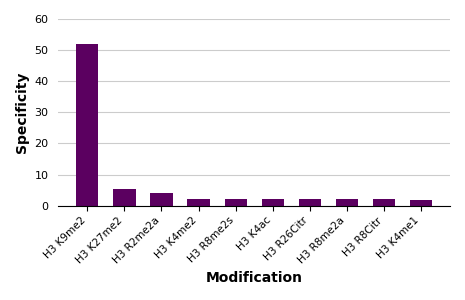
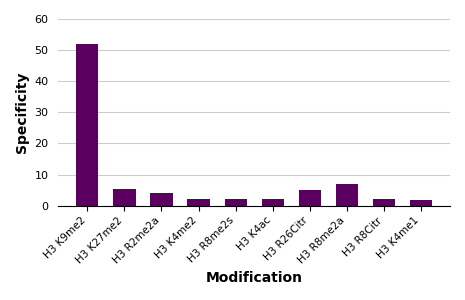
H3 R26Citr: 2.0 -> 5.0
H3 R8me2a: 2.0 -> 7.0
